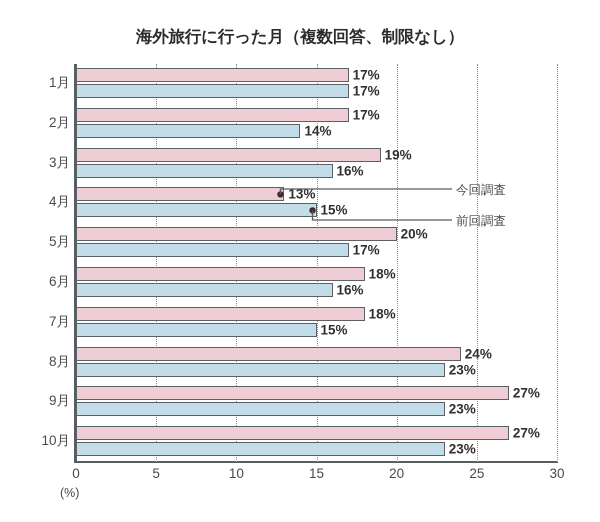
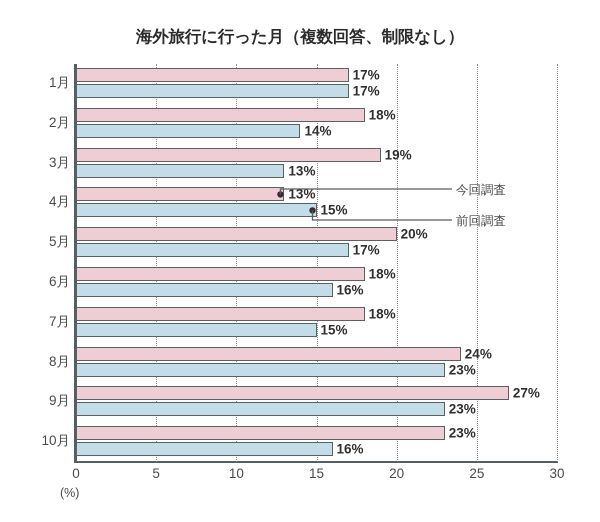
今回調査/2月: 17% -> 18%
前回調査/3月: 16% -> 13%
今回調査/10月: 27% -> 23%
前回調査/10月: 23% -> 16%
